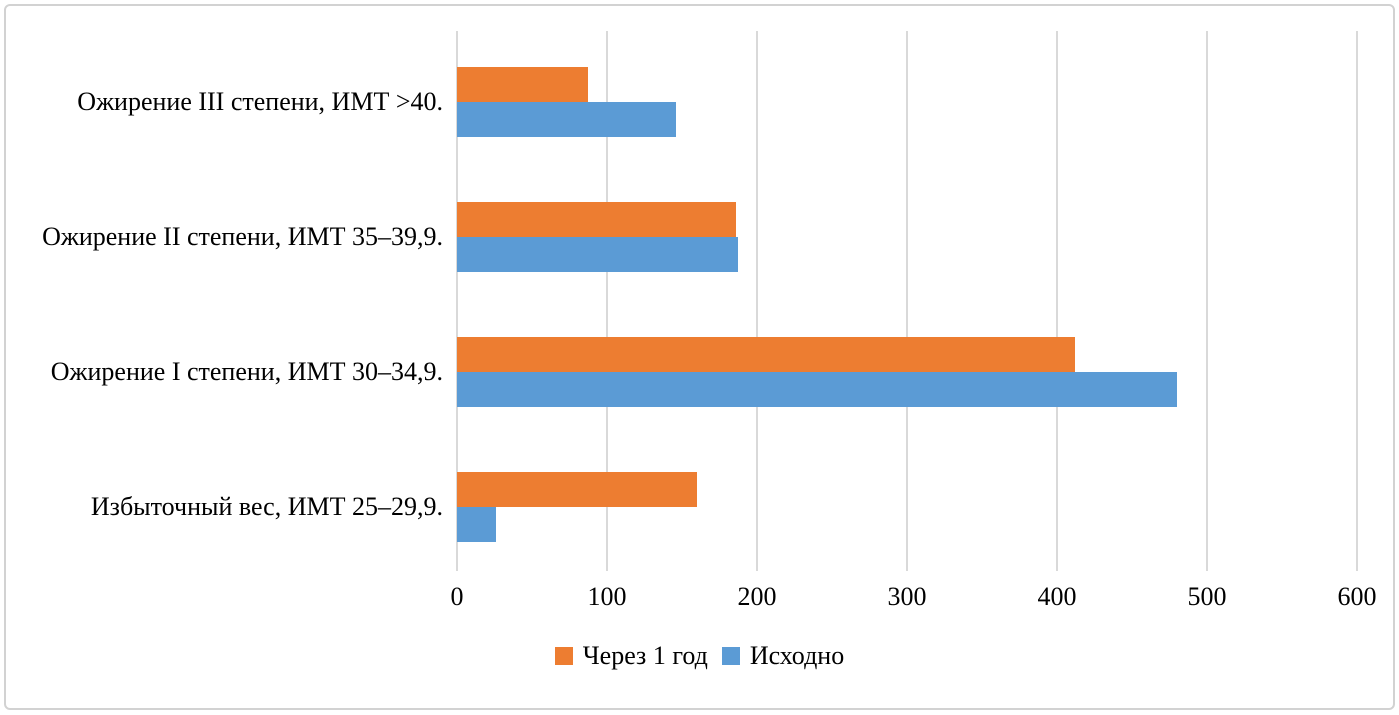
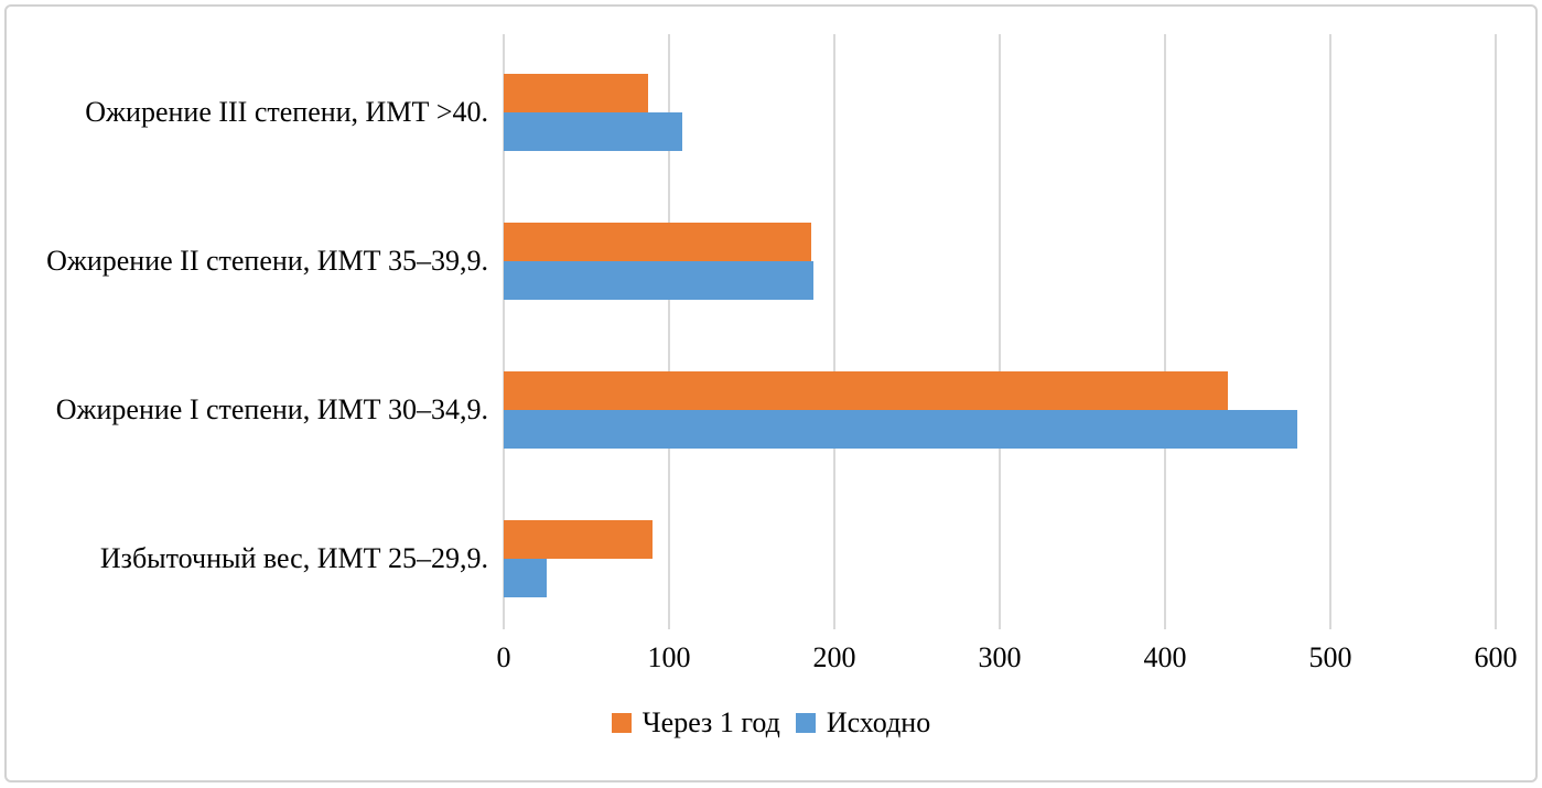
Исходно/Ожирение III степени, ИМТ >40.: 146 -> 108
Через 1 год/Ожирение I степени, ИМТ 30–34,9.: 412 -> 438
Через 1 год/Избыточный вес, ИМТ 25–29,9.: 160 -> 90
